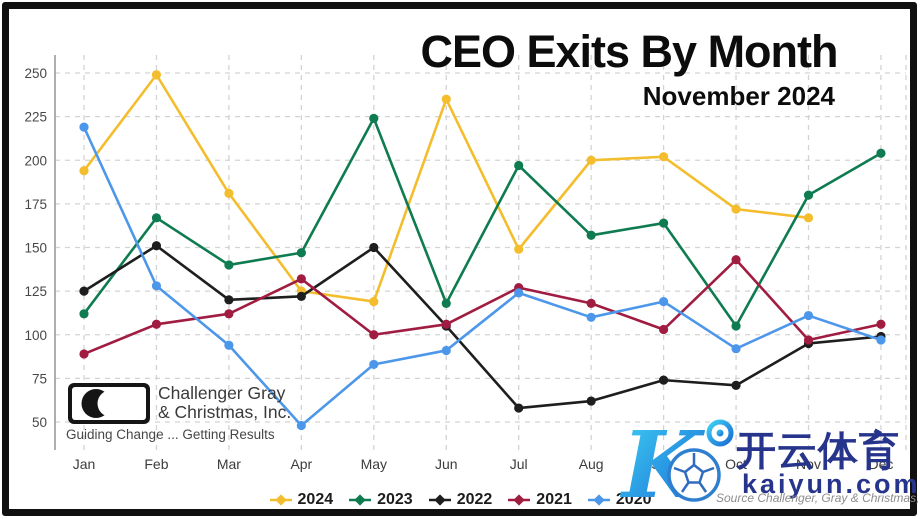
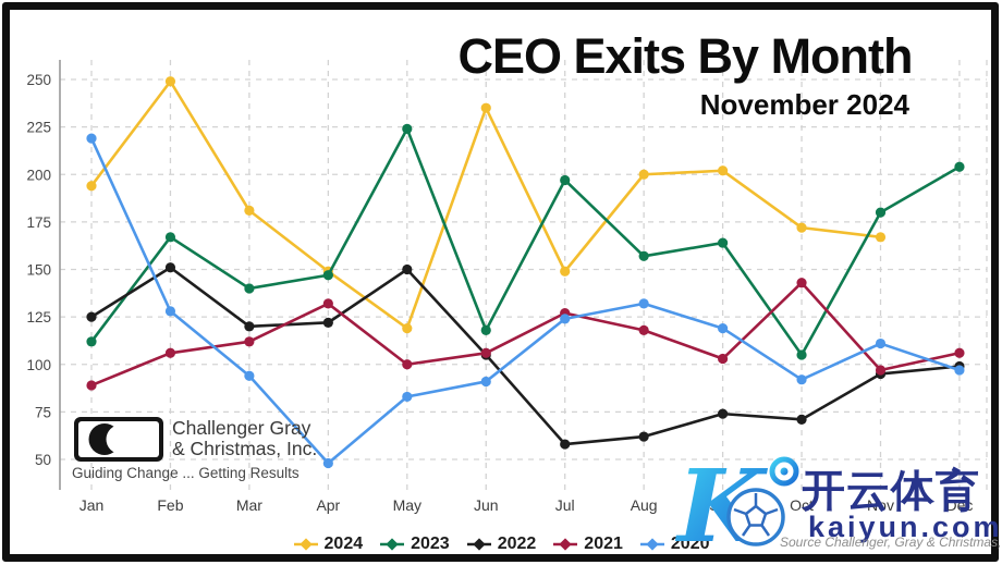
2024/Apr: 125 -> 149
2020/Aug: 110 -> 132
